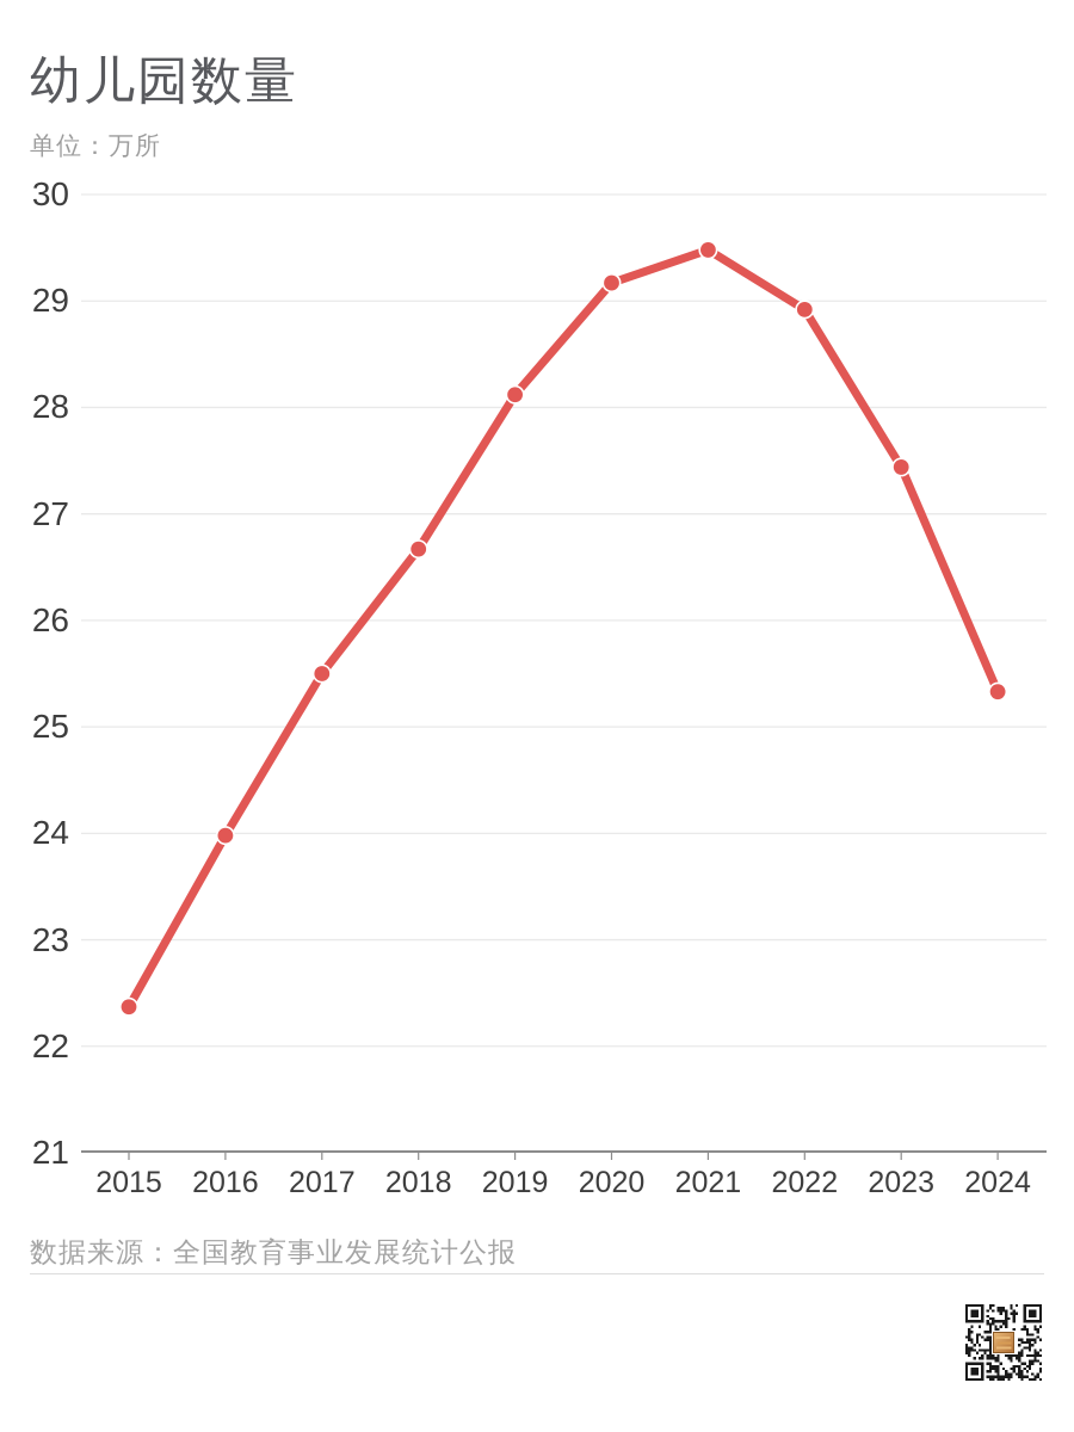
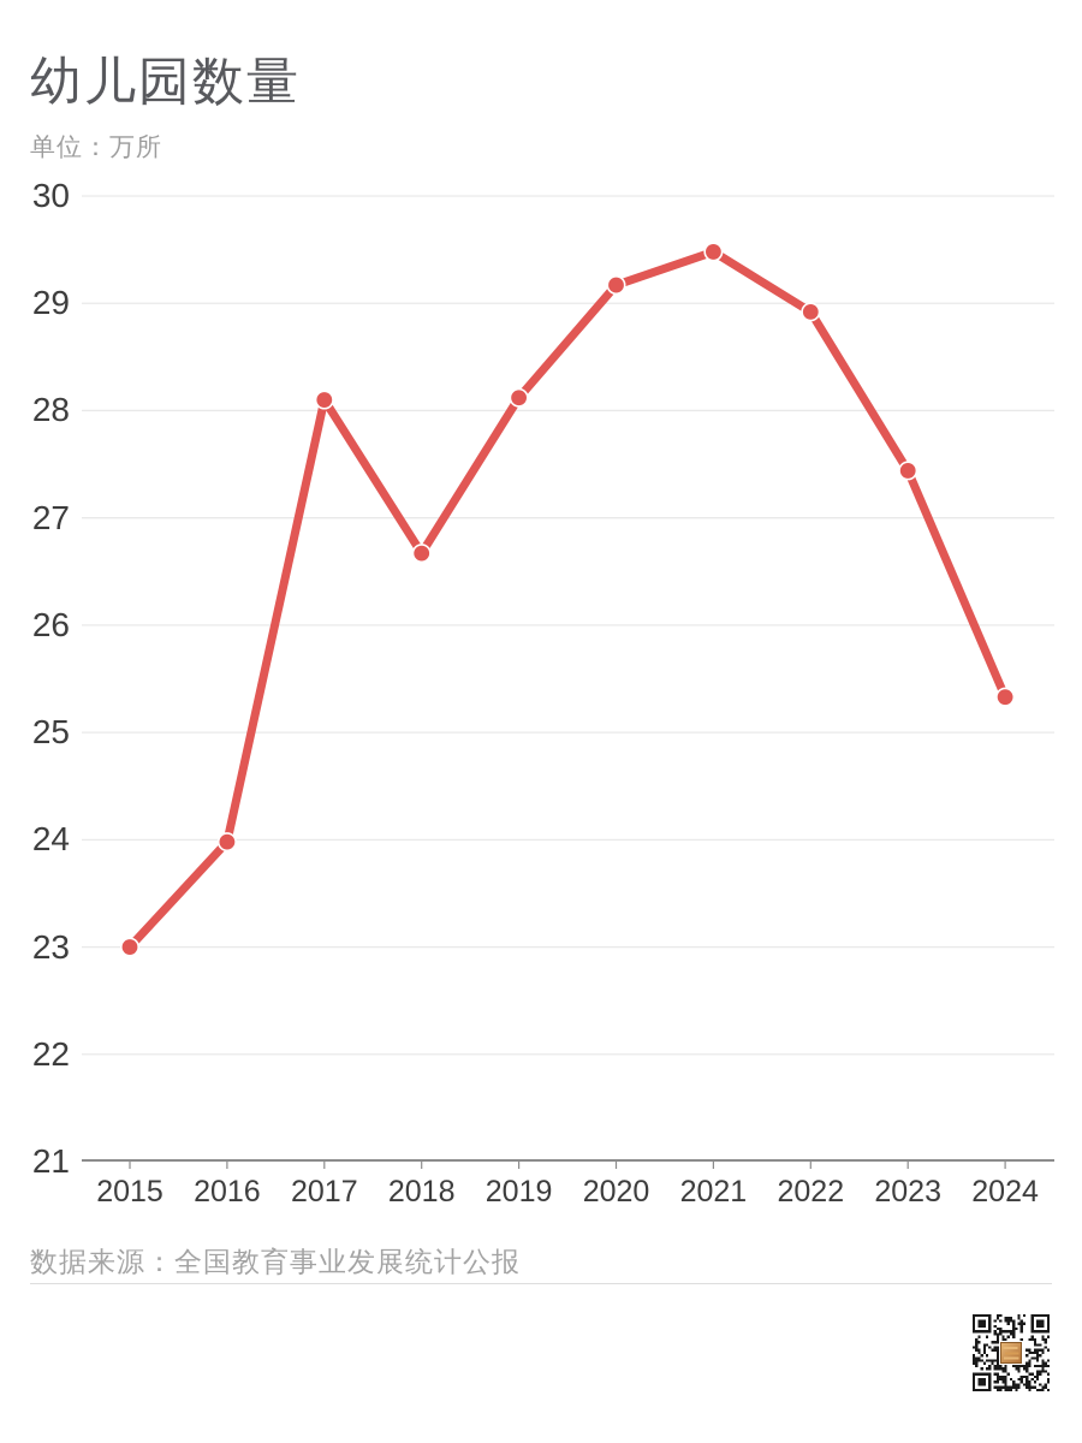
2015: 22.4 -> 23.0
2017: 25.5 -> 28.1
